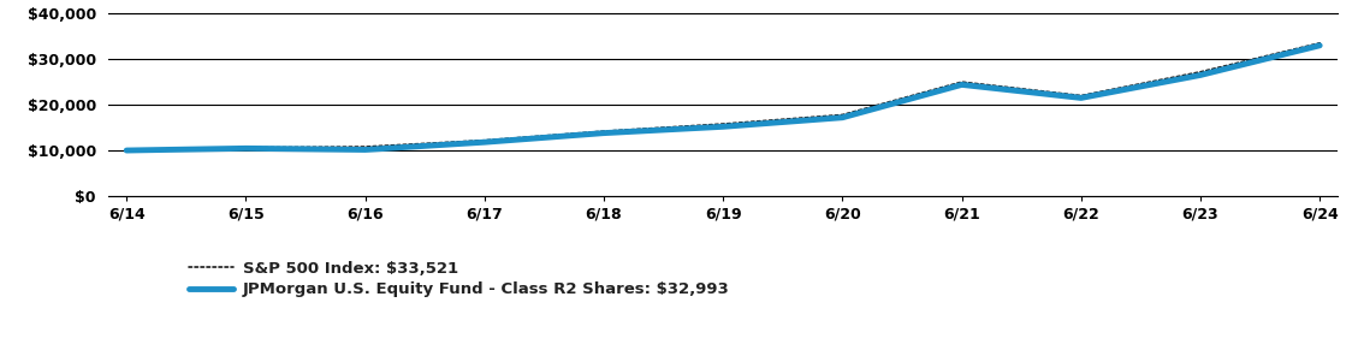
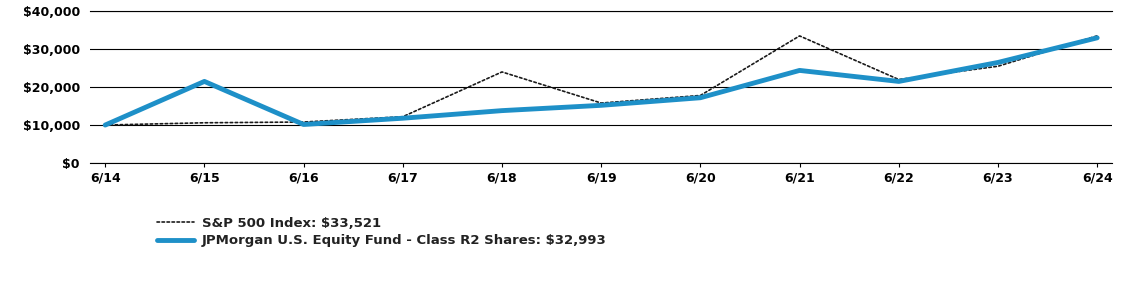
JPMorgan U.S. Equity Fund - Class R2 Shares: $32,993/6/15: $10,400 -> $21,500
S&P 500 Index: $33,521/6/18: $14,200 -> $24,000
S&P 500 Index: $33,521/6/21: $25,000 -> $33,500
S&P 500 Index: $33,521/6/23: $27,200 -> $25,500
